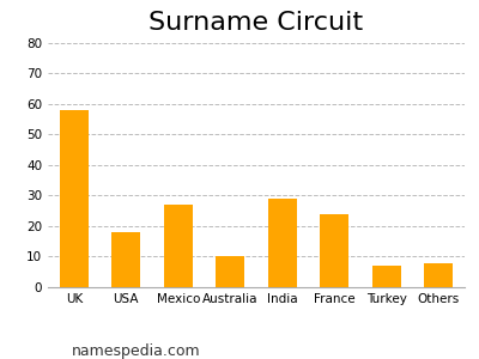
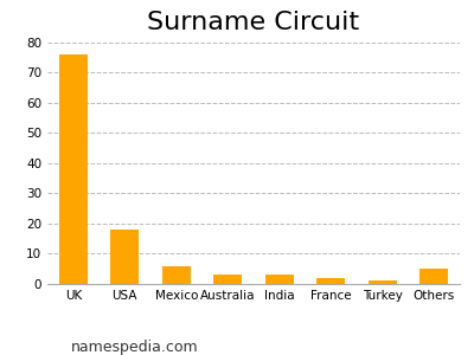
UK: 58 -> 76
Mexico: 27 -> 6
Australia: 10 -> 3
India: 29 -> 3
France: 24 -> 2
Turkey: 7 -> 1
Others: 8 -> 5
